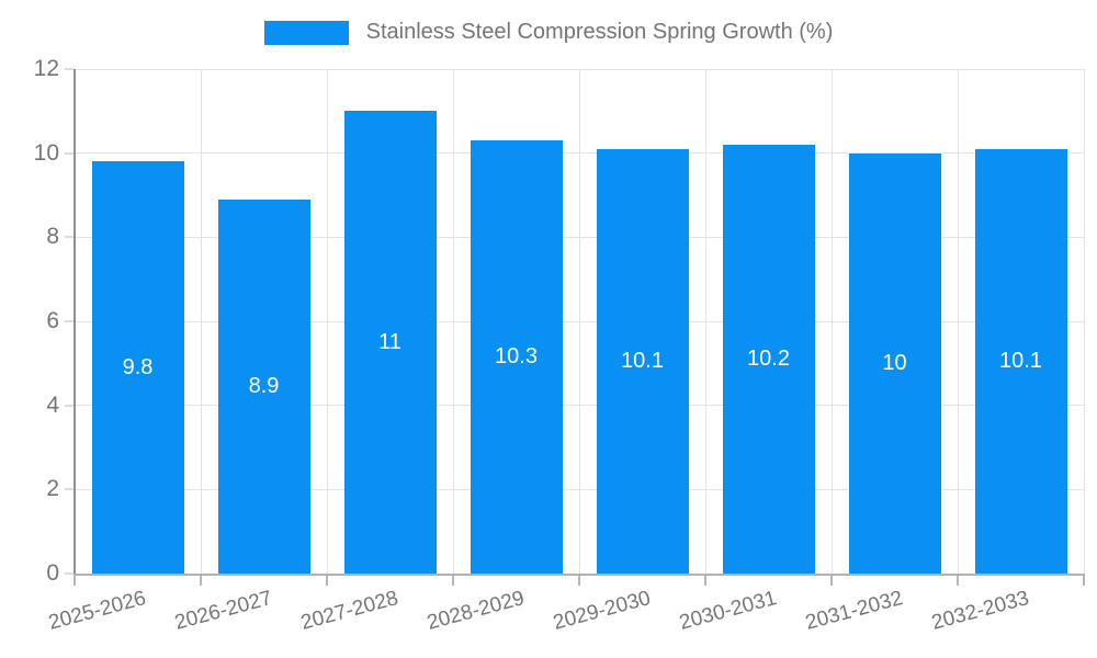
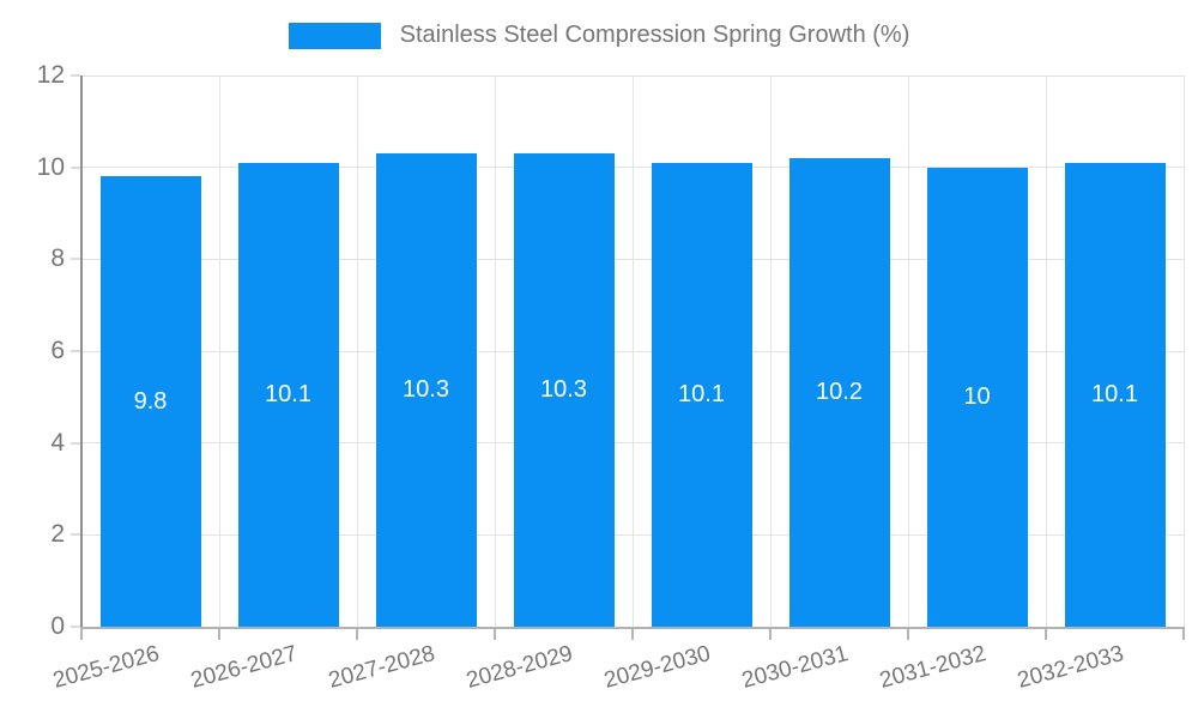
2026-2027: 8.9 -> 10.1
2027-2028: 11 -> 10.3
